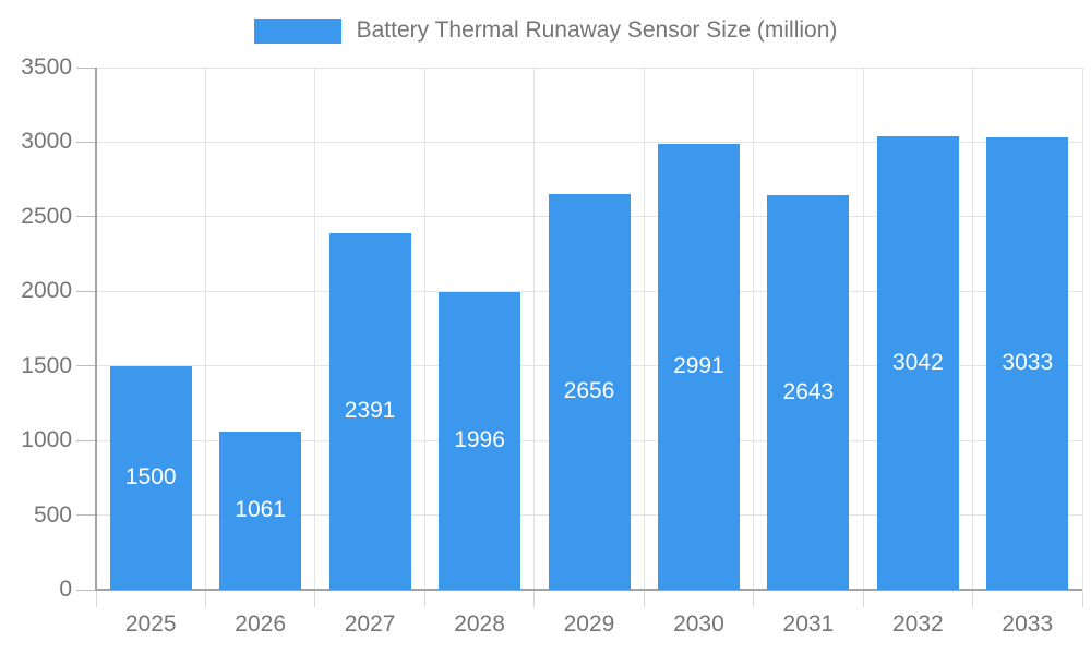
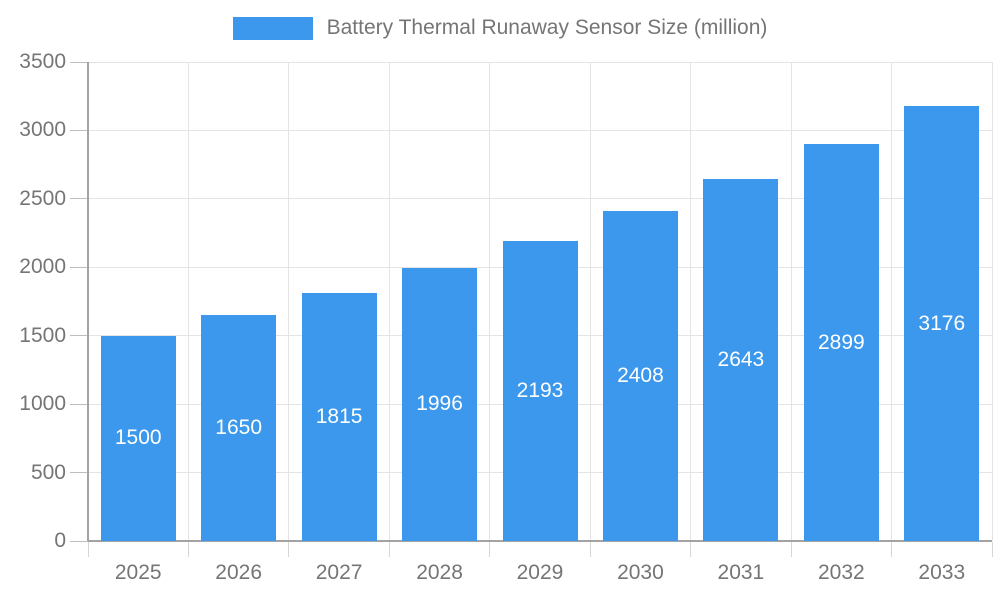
2026: 1061 -> 1650
2027: 2391 -> 1815
2029: 2656 -> 2193
2030: 2991 -> 2408
2032: 3042 -> 2899
2033: 3033 -> 3176
